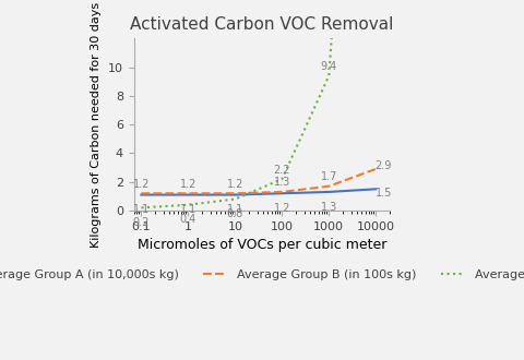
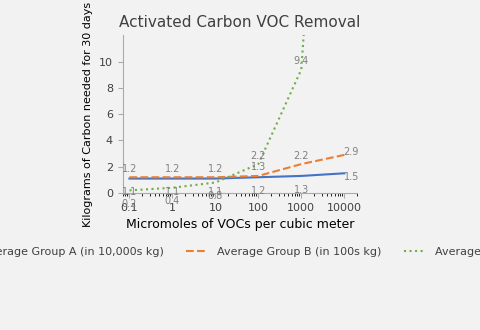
Average Group B (in 100s kg)/1000: 1.7 -> 2.2
